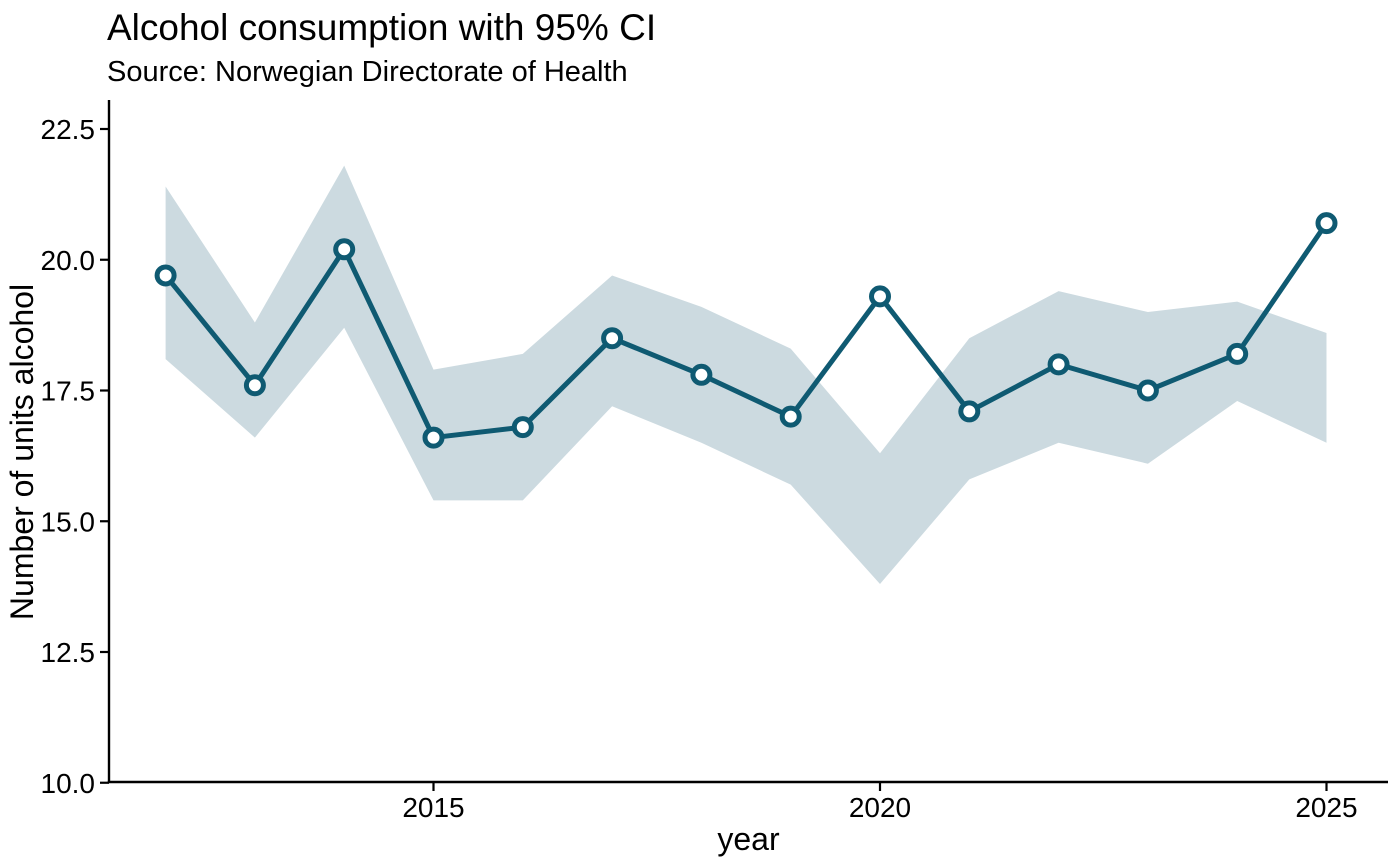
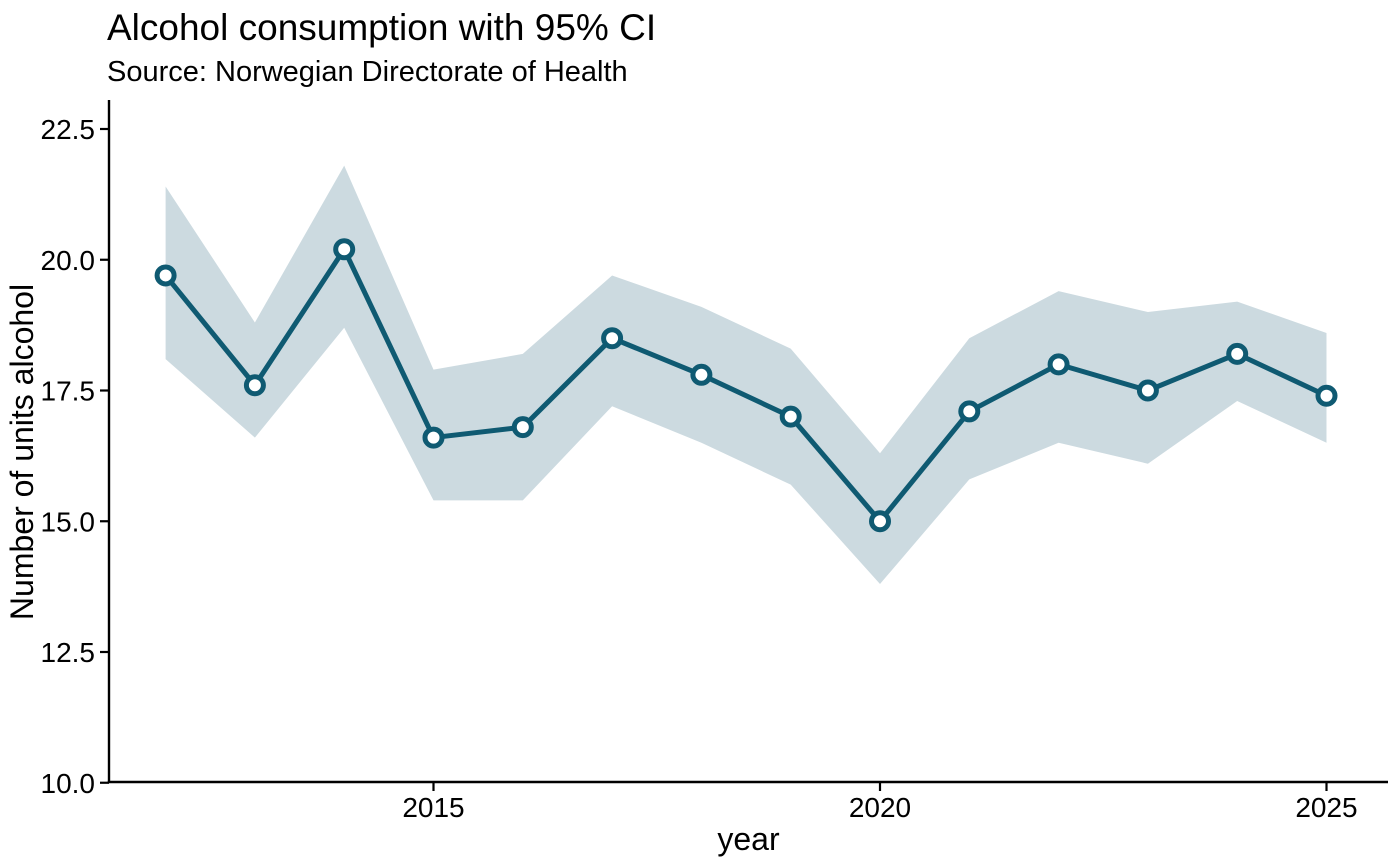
2020: 19.3 -> 15.0
2025: 20.7 -> 17.4
